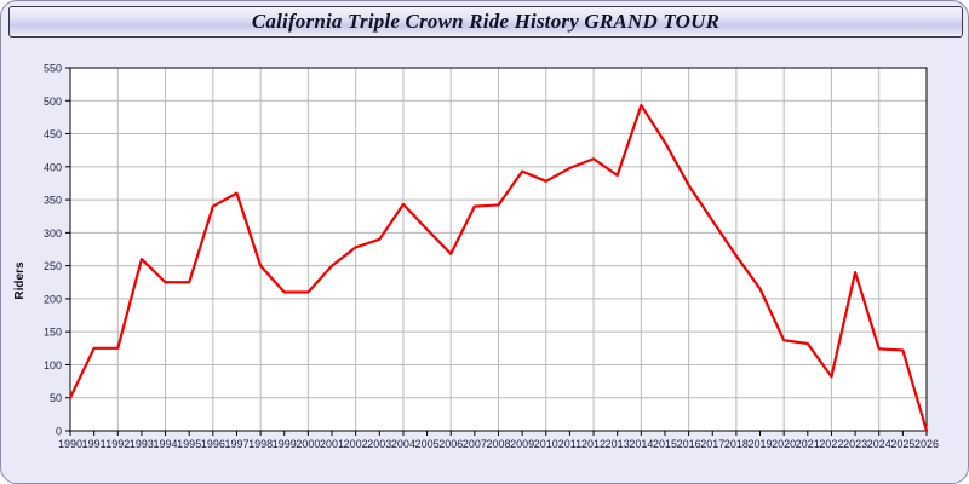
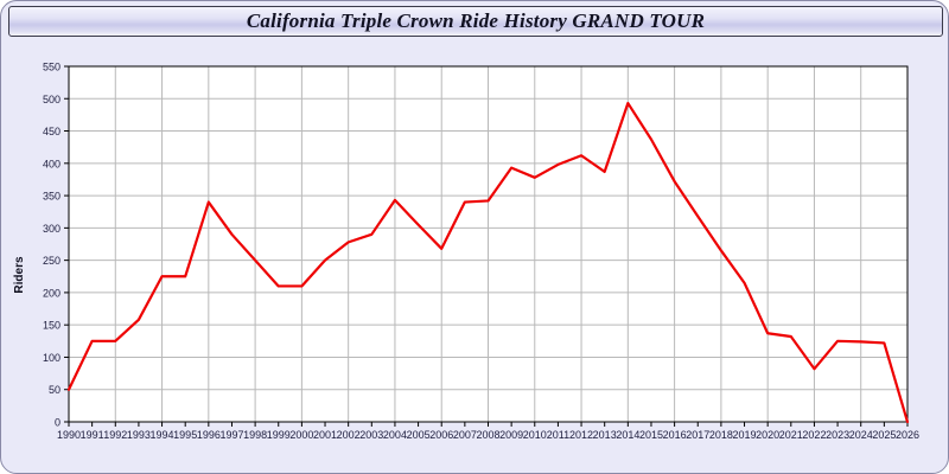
1993: 260 -> 160
1997: 360 -> 290
2023: 240 -> 120
